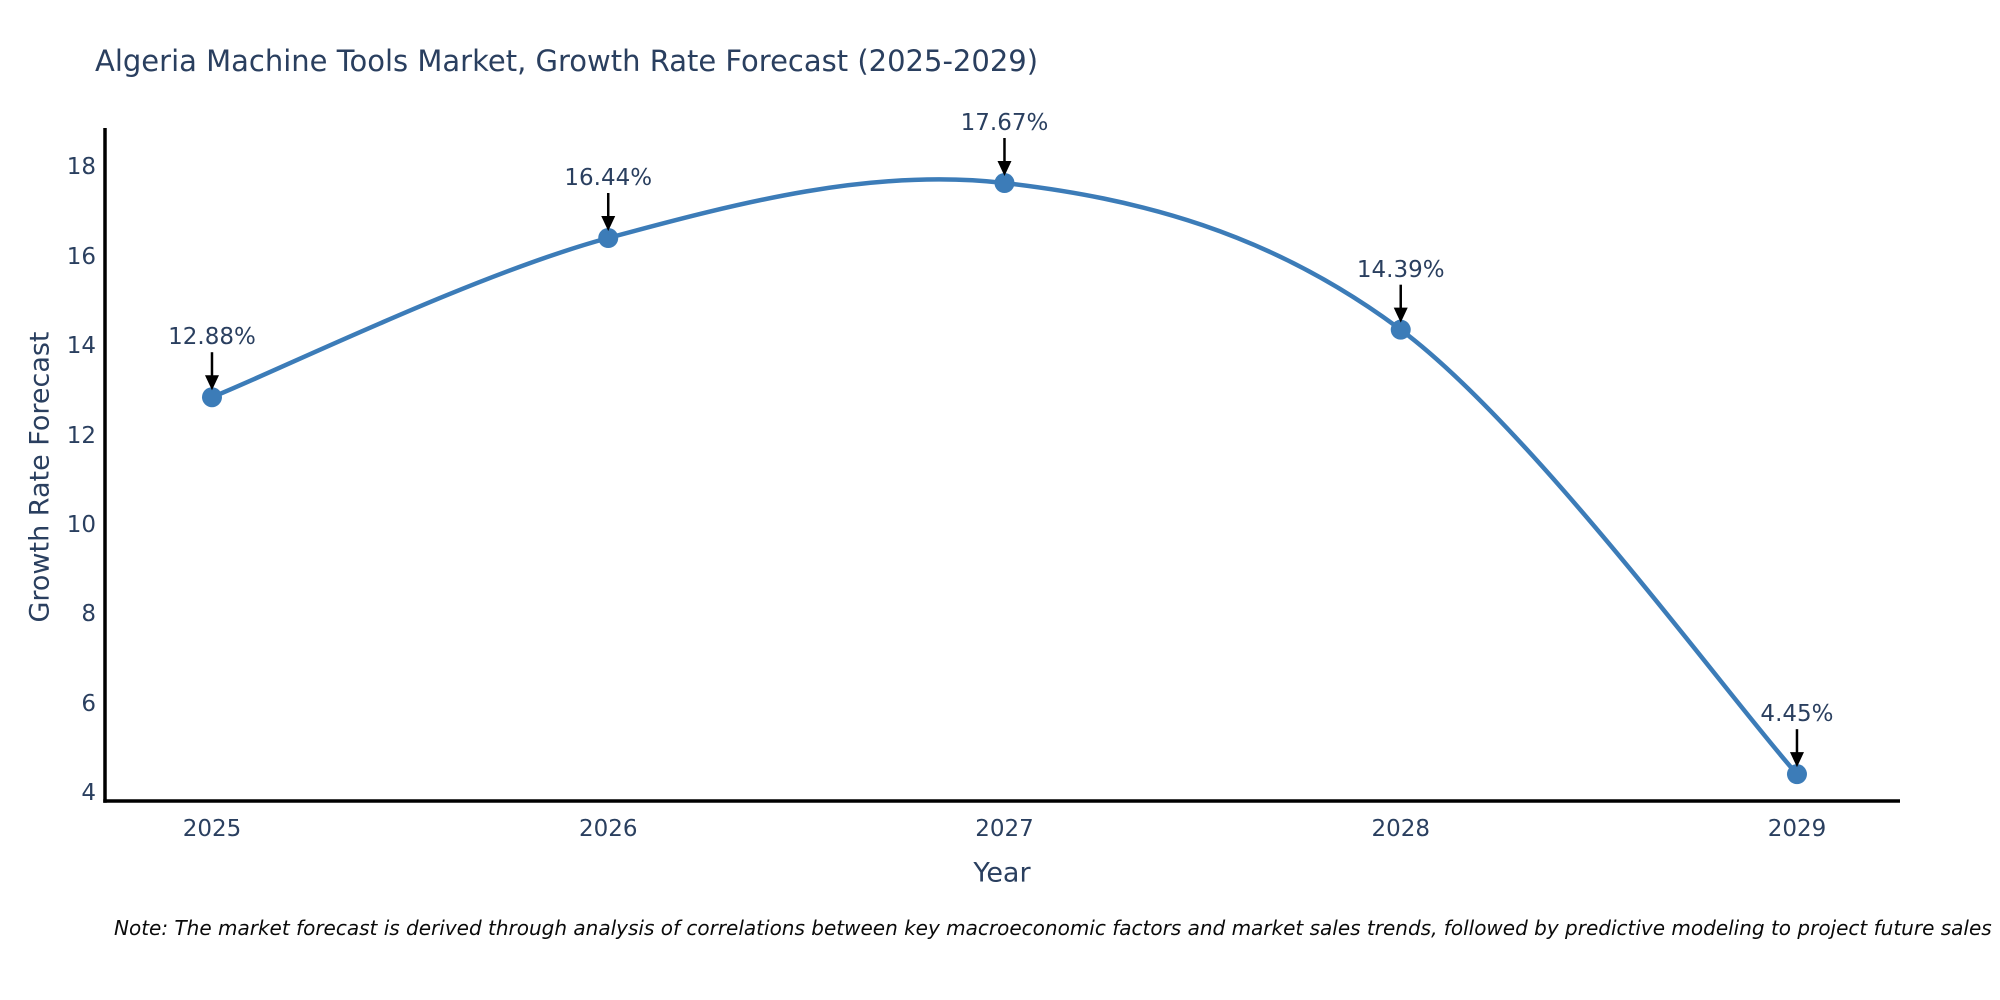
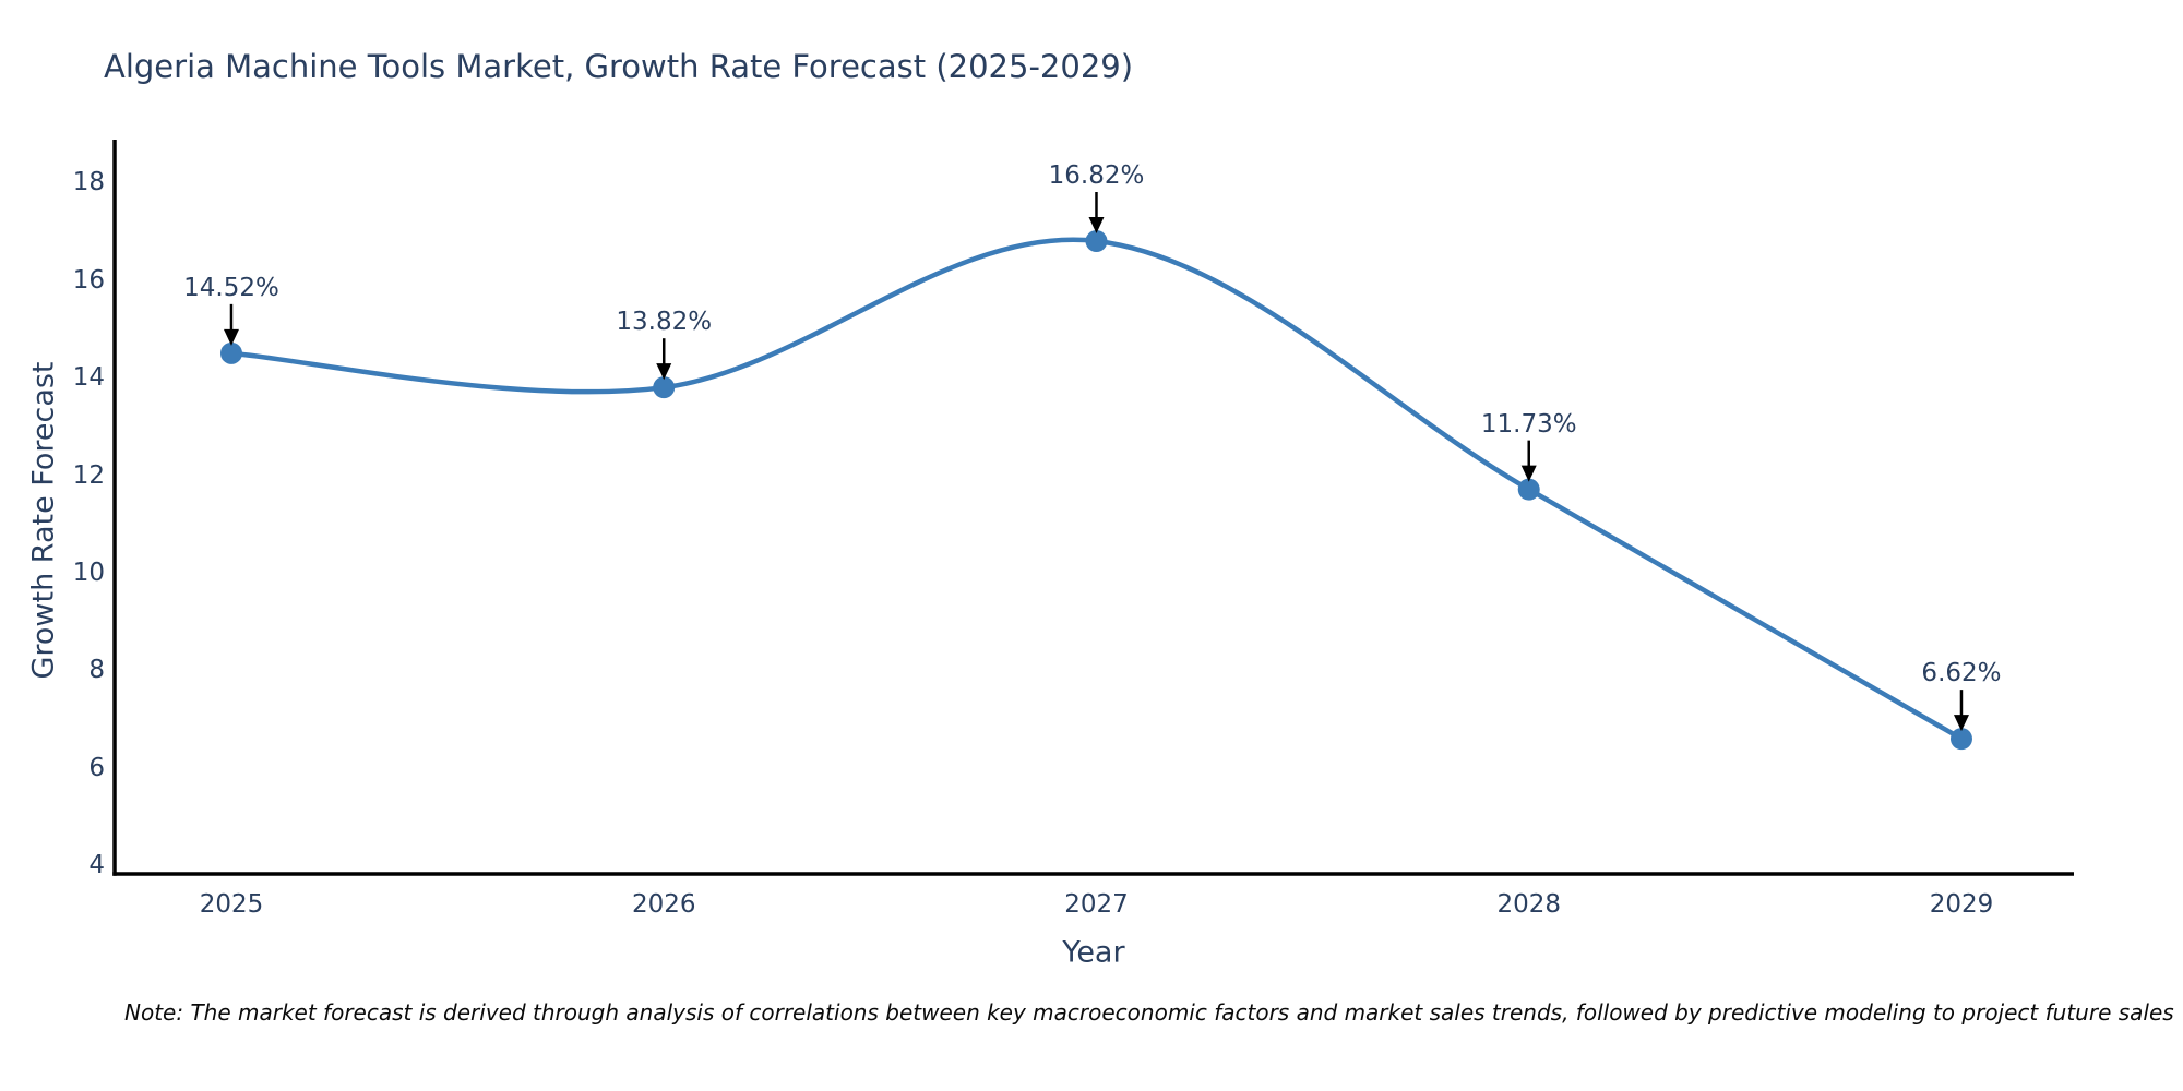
2025: 12.88% -> 14.52%
2026: 16.44% -> 13.82%
2027: 17.67% -> 16.82%
2028: 14.39% -> 11.73%
2029: 4.45% -> 6.62%
